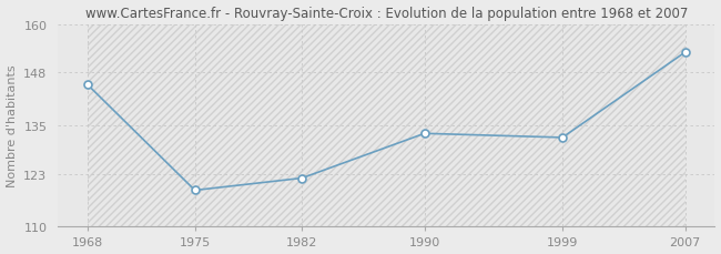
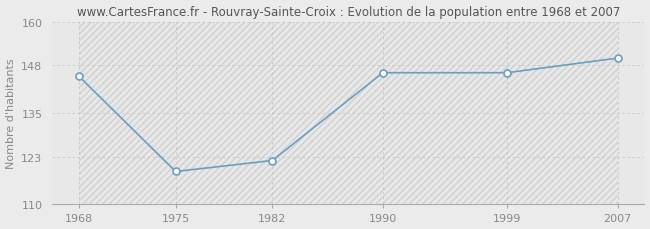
1990: 133 -> 146
1999: 132 -> 146
2007: 153 -> 150
